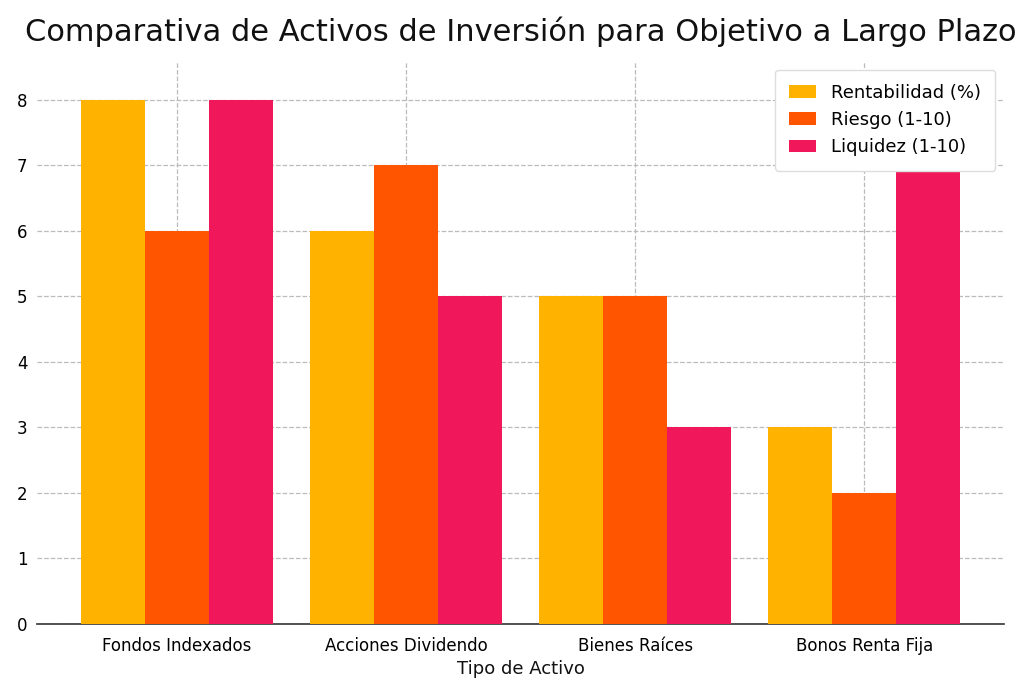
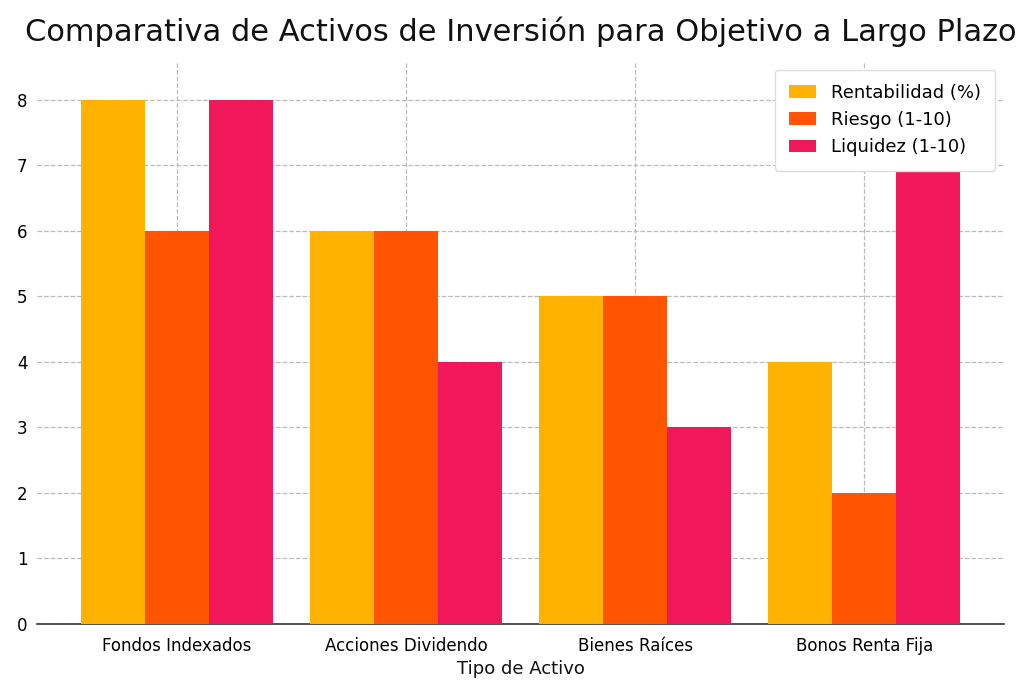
Riesgo (1-10)/Acciones Dividendo: 7 -> 6
Liquidez (1-10)/Acciones Dividendo: 5 -> 4
Rentabilidad (%)/Bonos Renta Fija: 3 -> 4
